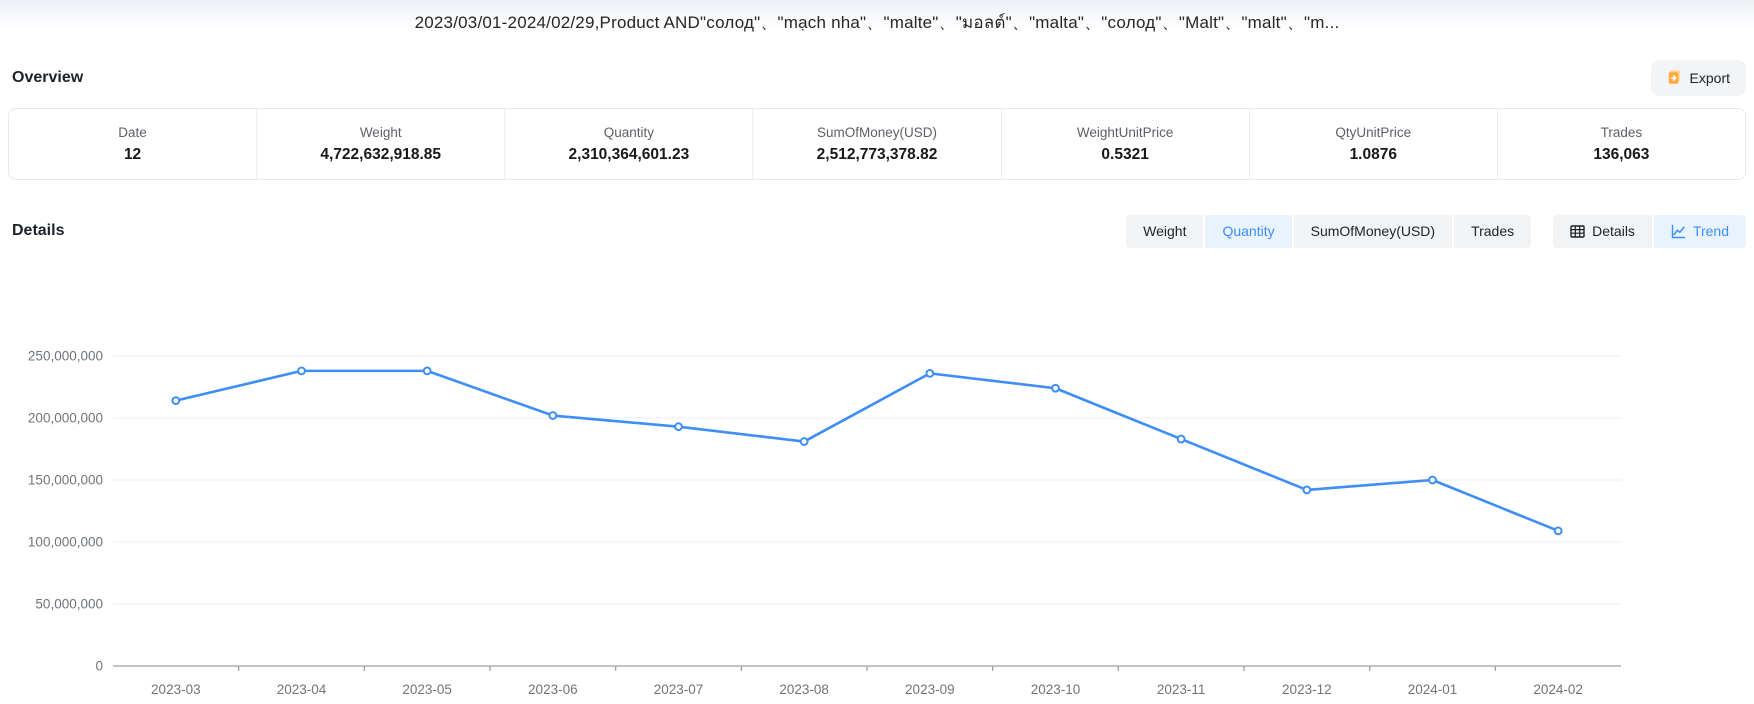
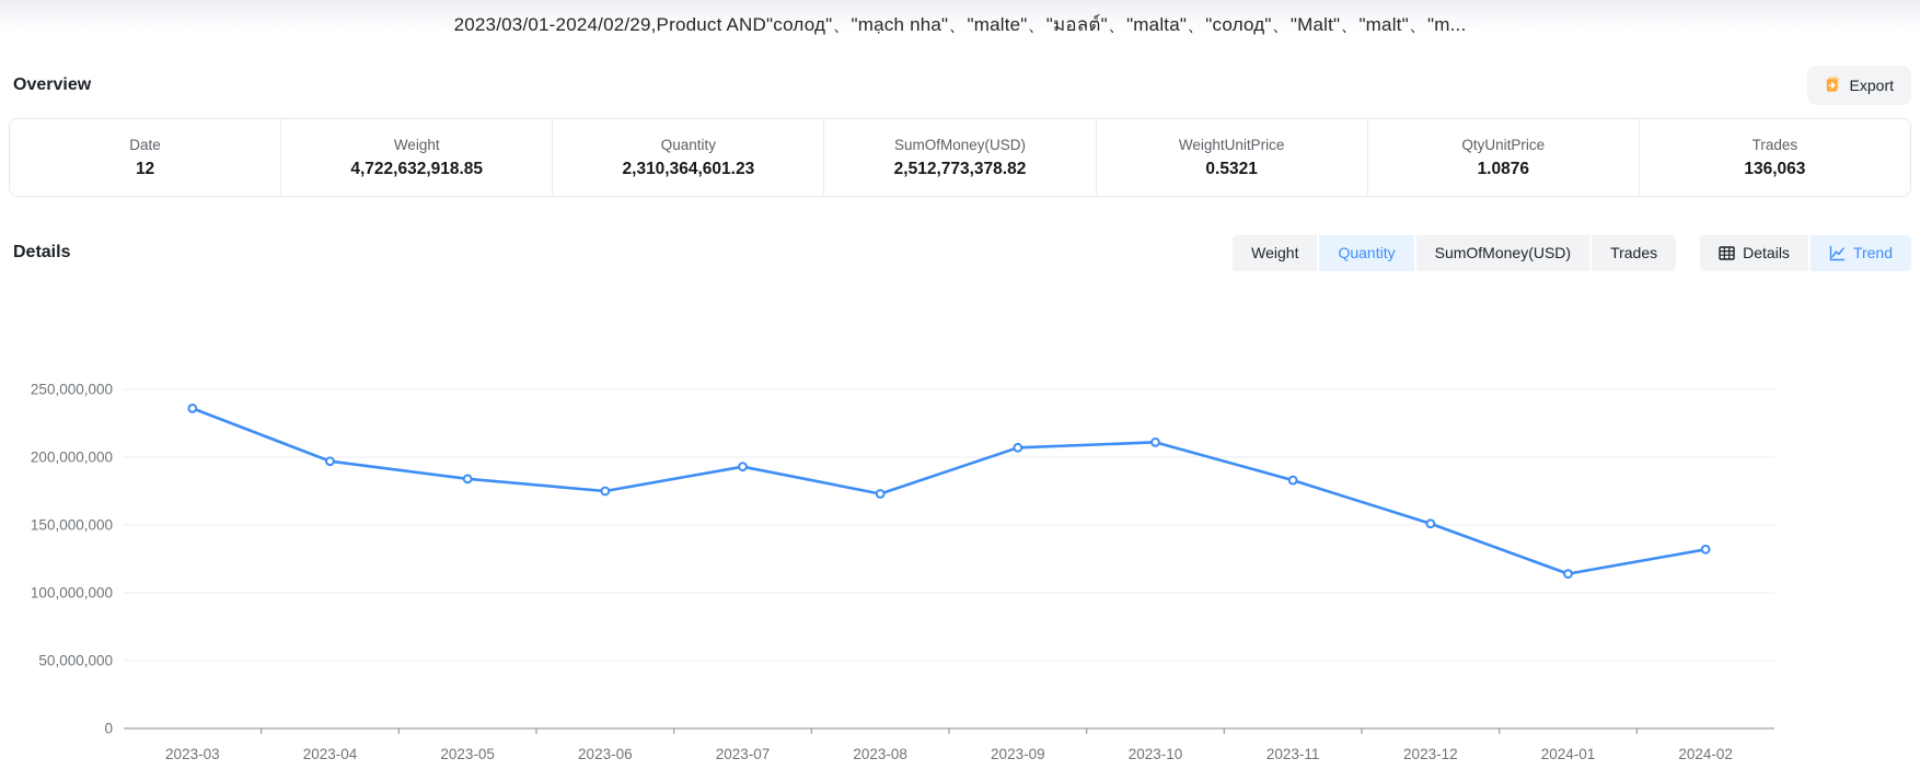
2023-03: 214000000 -> 236000000
2023-04: 238000000 -> 197000000
2023-05: 238000000 -> 184000000
2023-06: 202000000 -> 175000000
2023-08: 181000000 -> 173000000
2023-09: 236000000 -> 207000000
2023-10: 224000000 -> 211000000
2023-12: 142000000 -> 151000000
2024-01: 150000000 -> 114000000
2024-02: 109000000 -> 132000000
